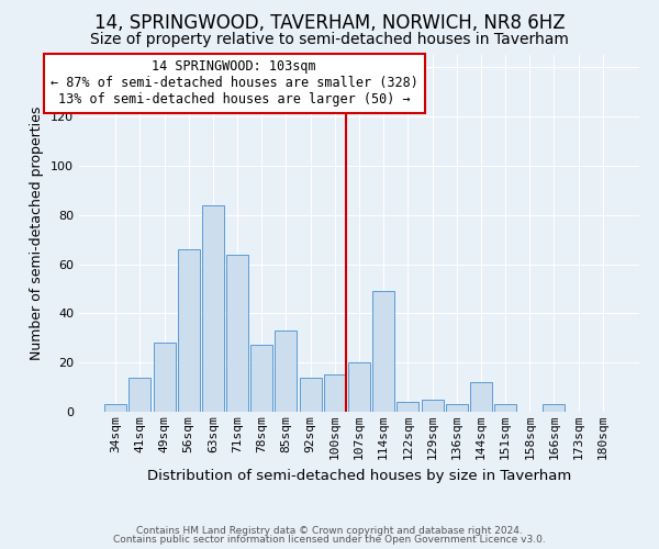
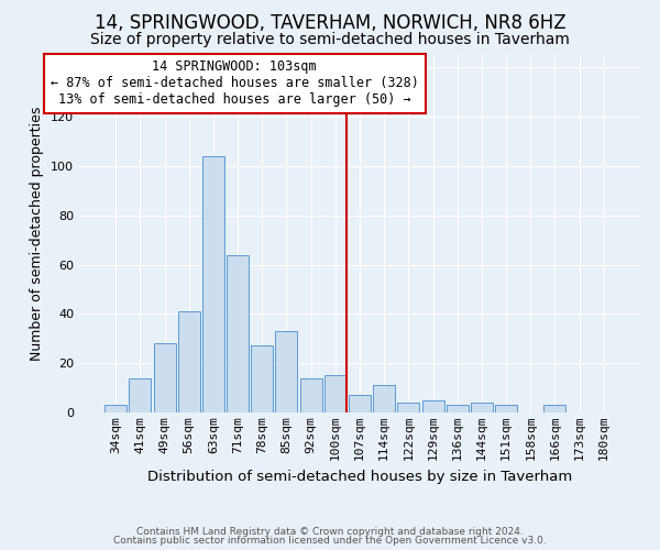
56sqm: 66 -> 41
63sqm: 84 -> 104
107sqm: 20 -> 7
114sqm: 49 -> 11
144sqm: 12 -> 4
